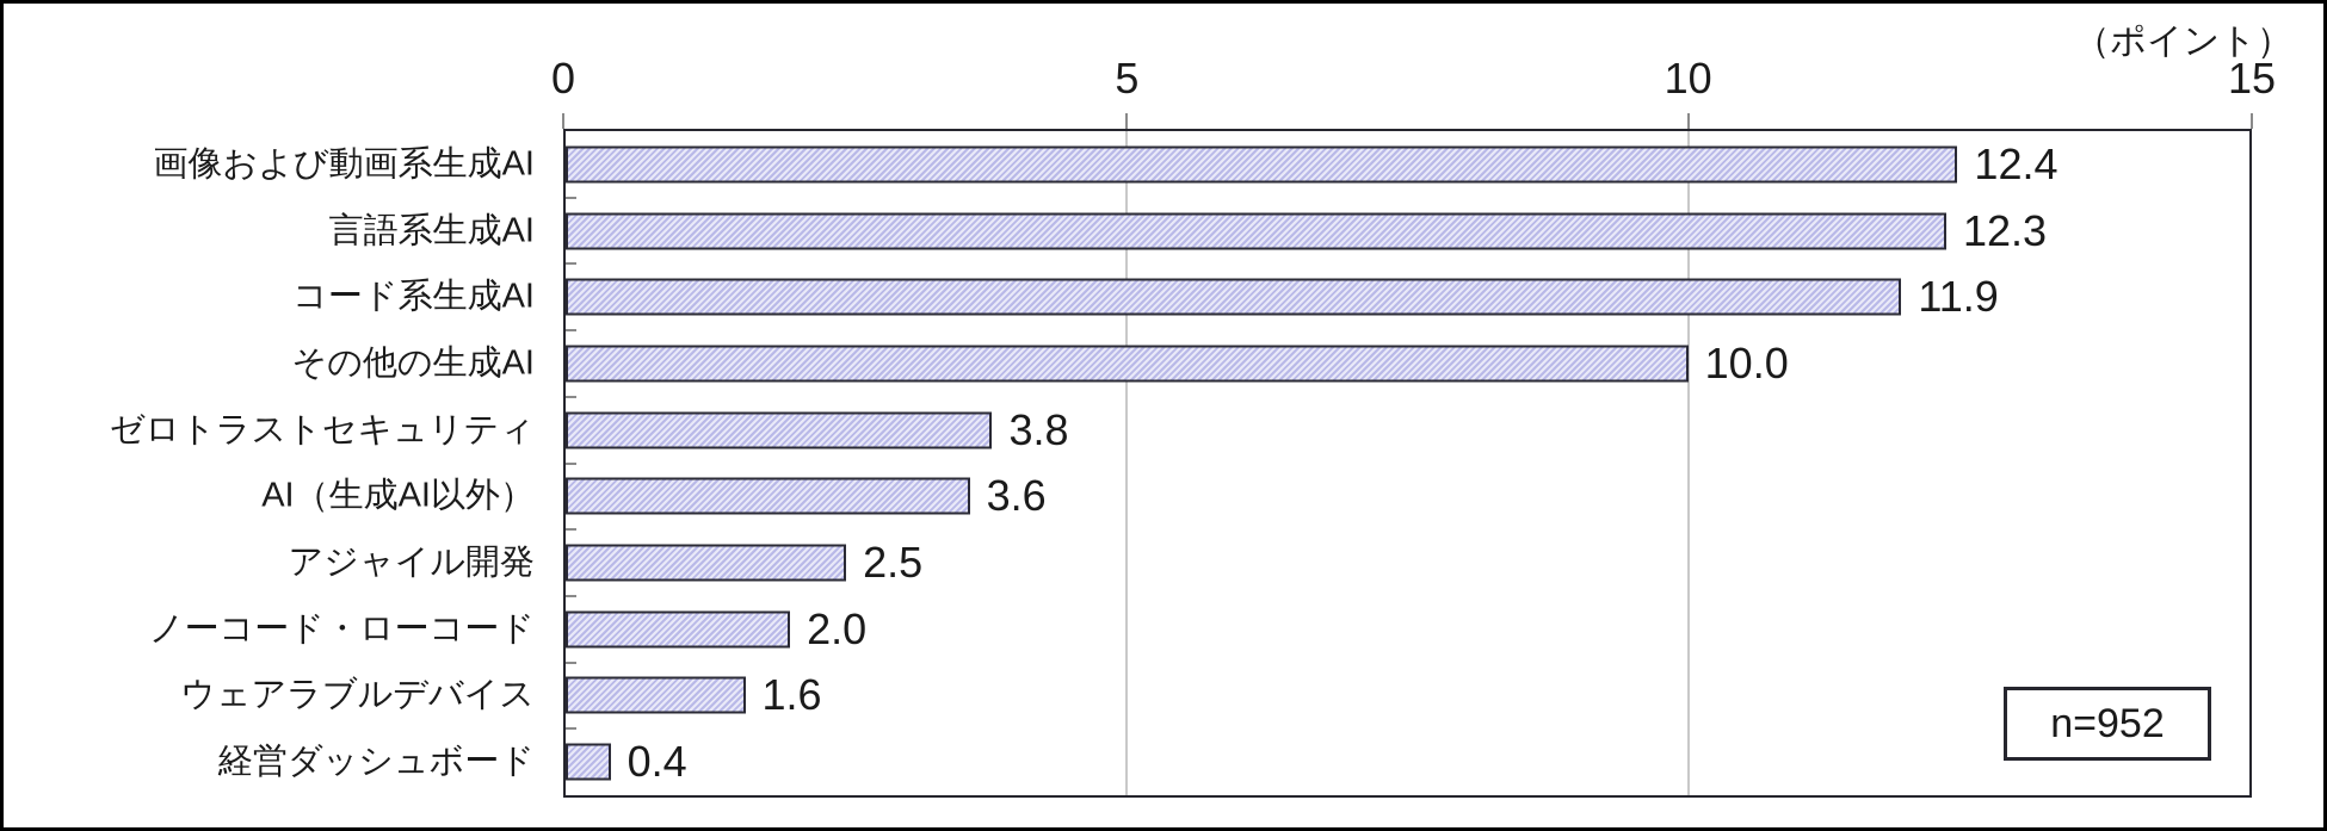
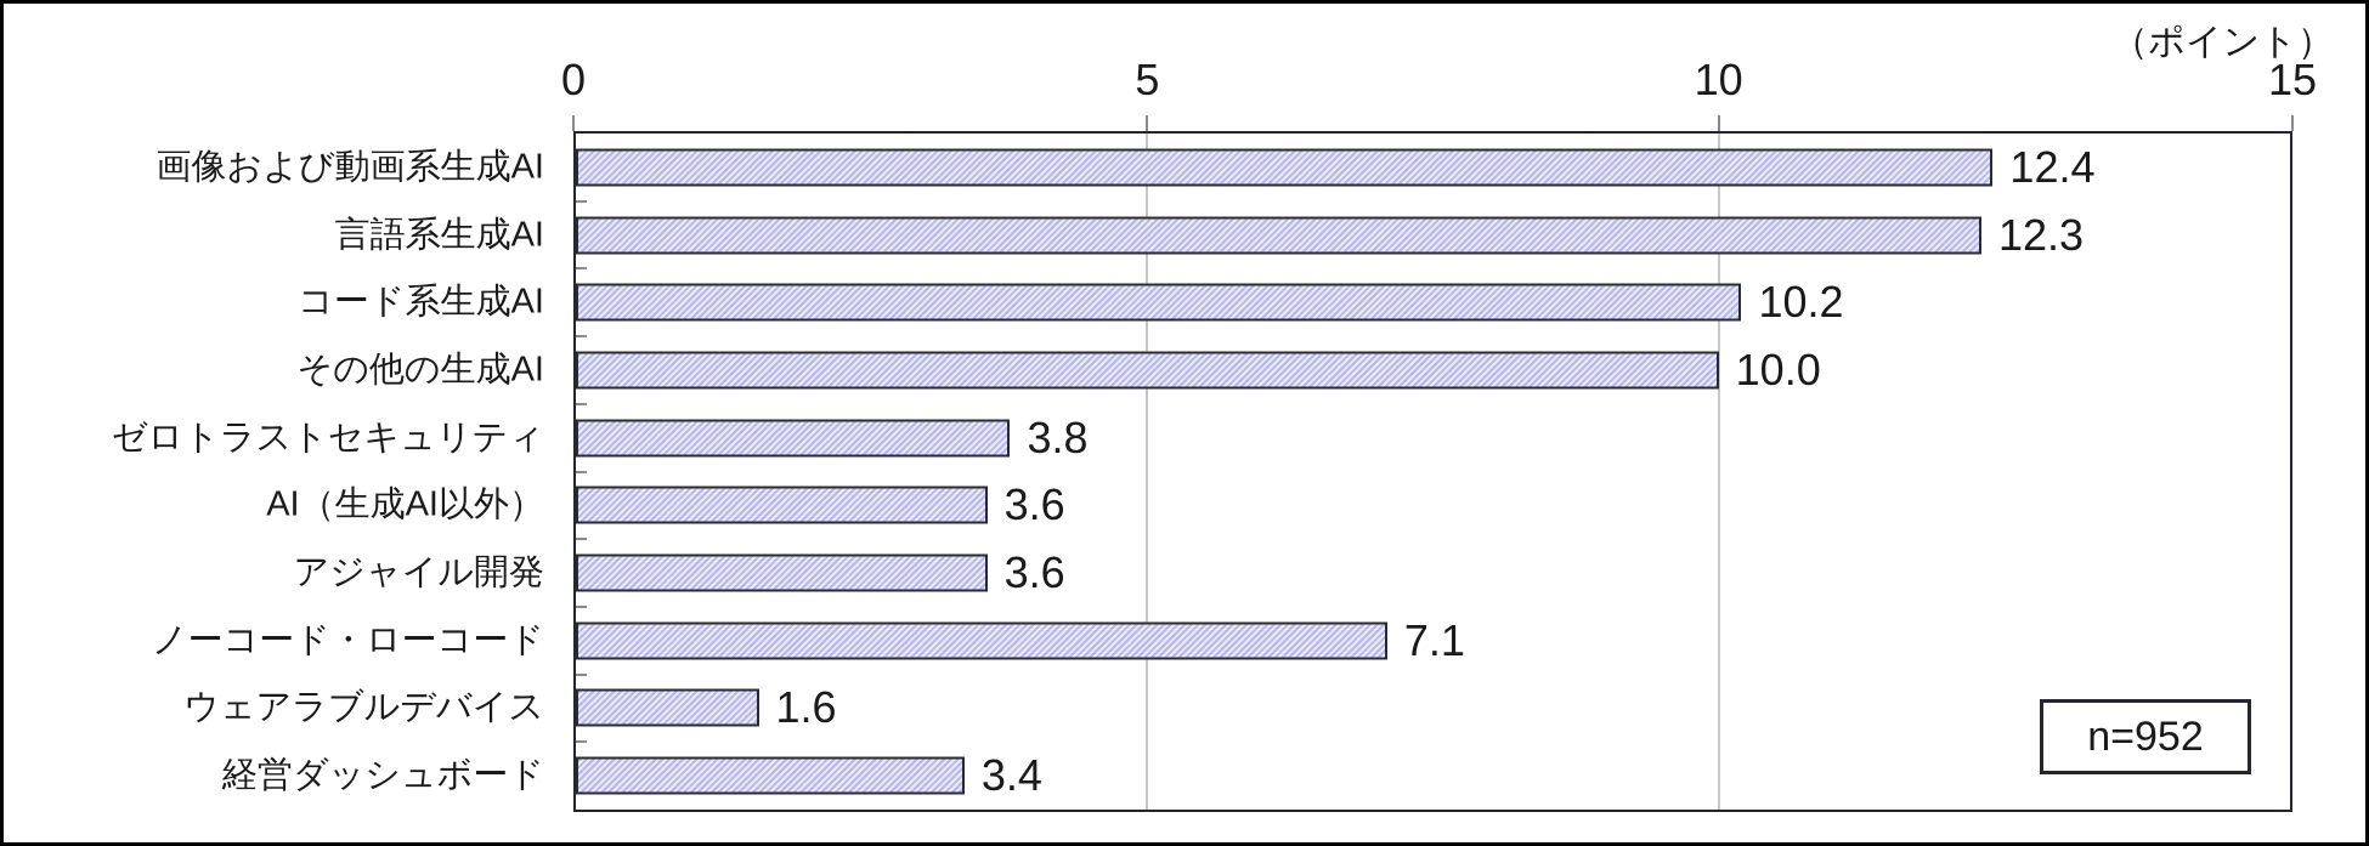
コード系生成AI: 11.9 -> 10.2
アジャイル開発: 2.5 -> 3.6
ノーコード・ローコード: 2.0 -> 7.1
経営ダッシュボード: 0.4 -> 3.4
